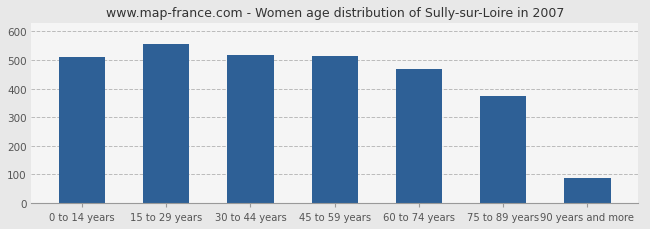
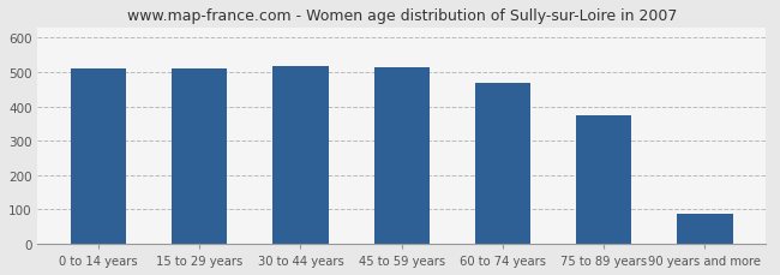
15 to 29 years: 555 -> 510
